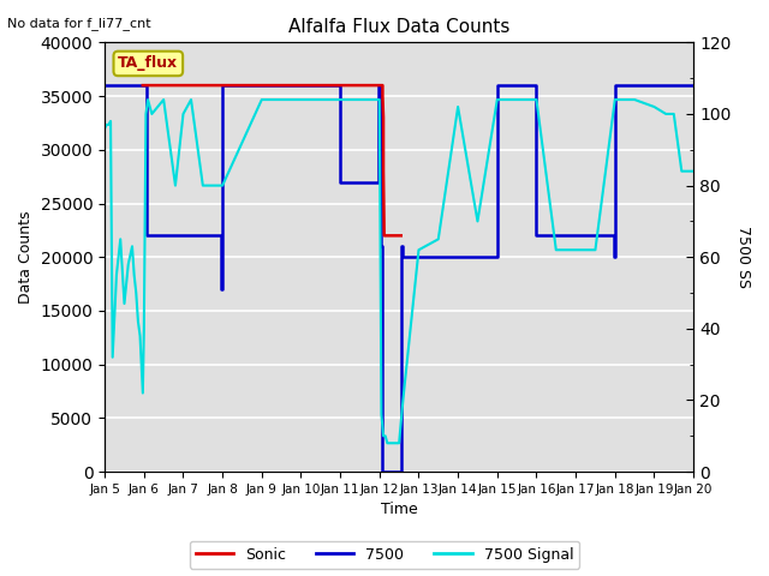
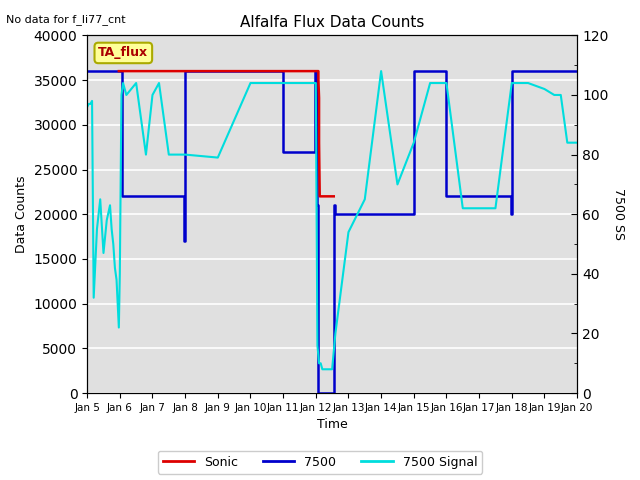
7500 Signal/Jan 9: 104 -> 79
7500 Signal/Jan 13: 62 -> 54
7500 Signal/Jan 14: 102 -> 108
7500 Signal/Jan 15: 104 -> 84
